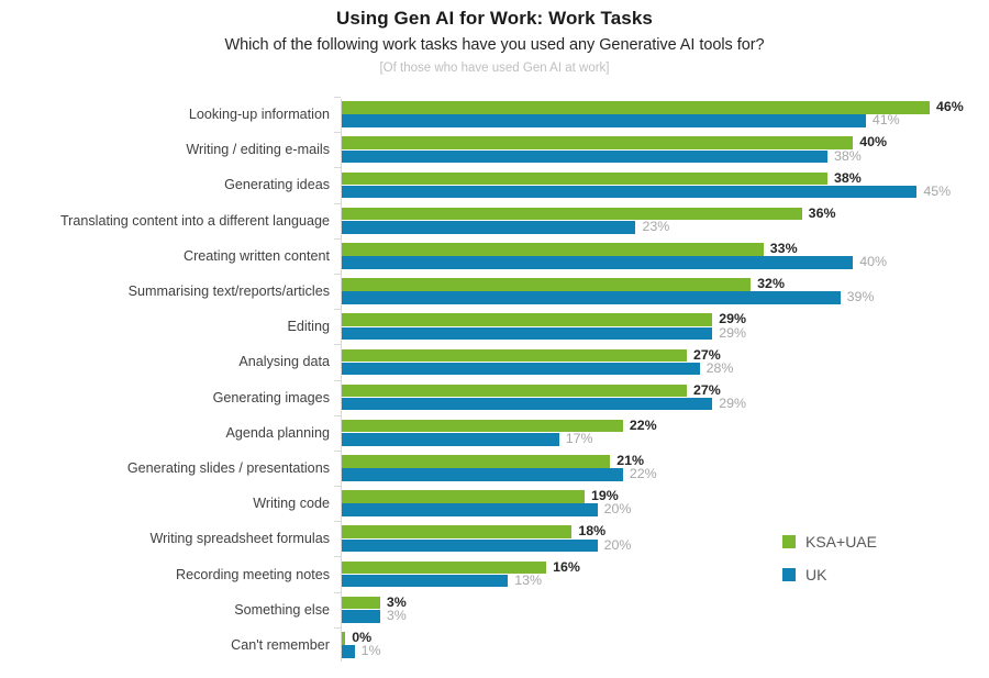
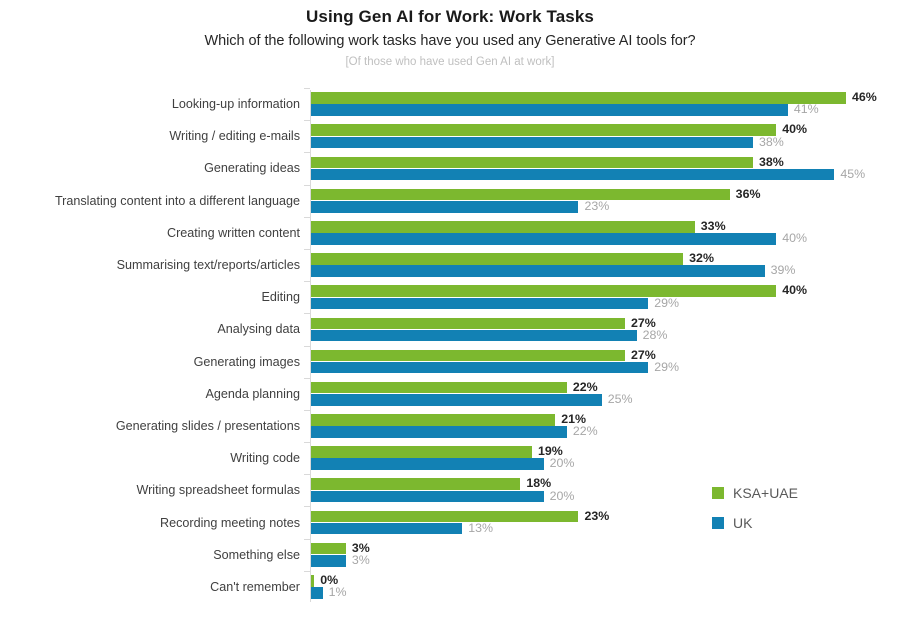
KSA+UAE/Editing: 29% -> 40%
UK/Agenda planning: 17% -> 25%
KSA+UAE/Recording meeting notes: 16% -> 23%
